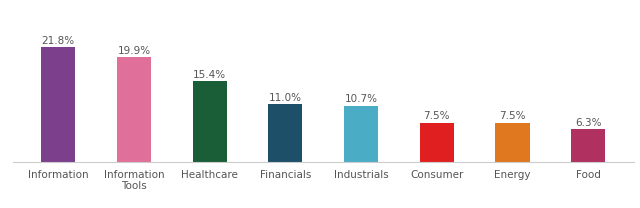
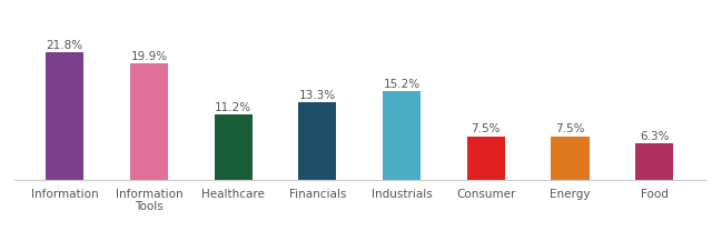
Healthcare: 15.4% -> 11.2%
Financials: 11.0% -> 13.3%
Industrials: 10.7% -> 15.2%
